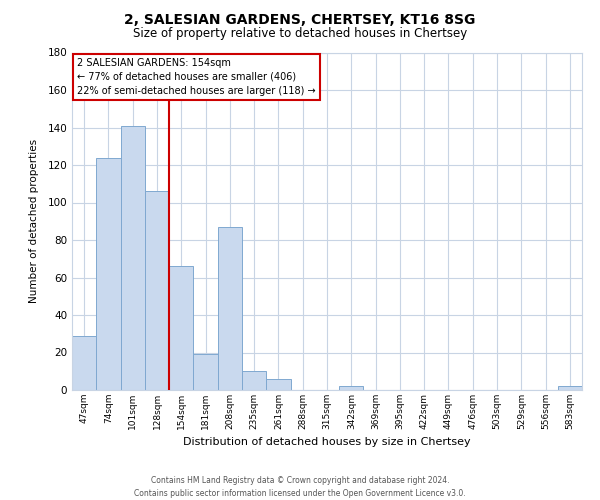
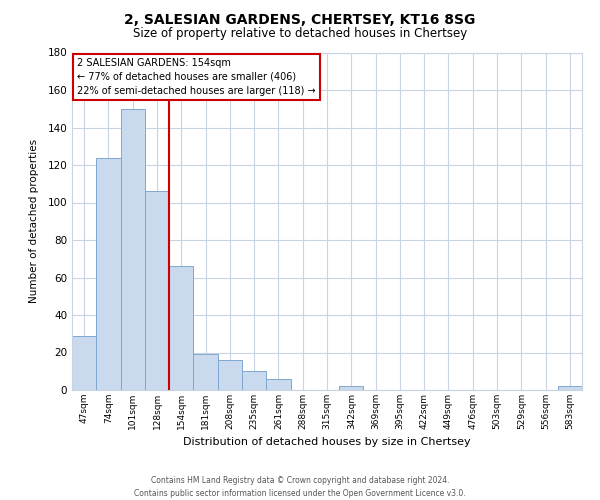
101sqm: 141 -> 150
208sqm: 87 -> 16
